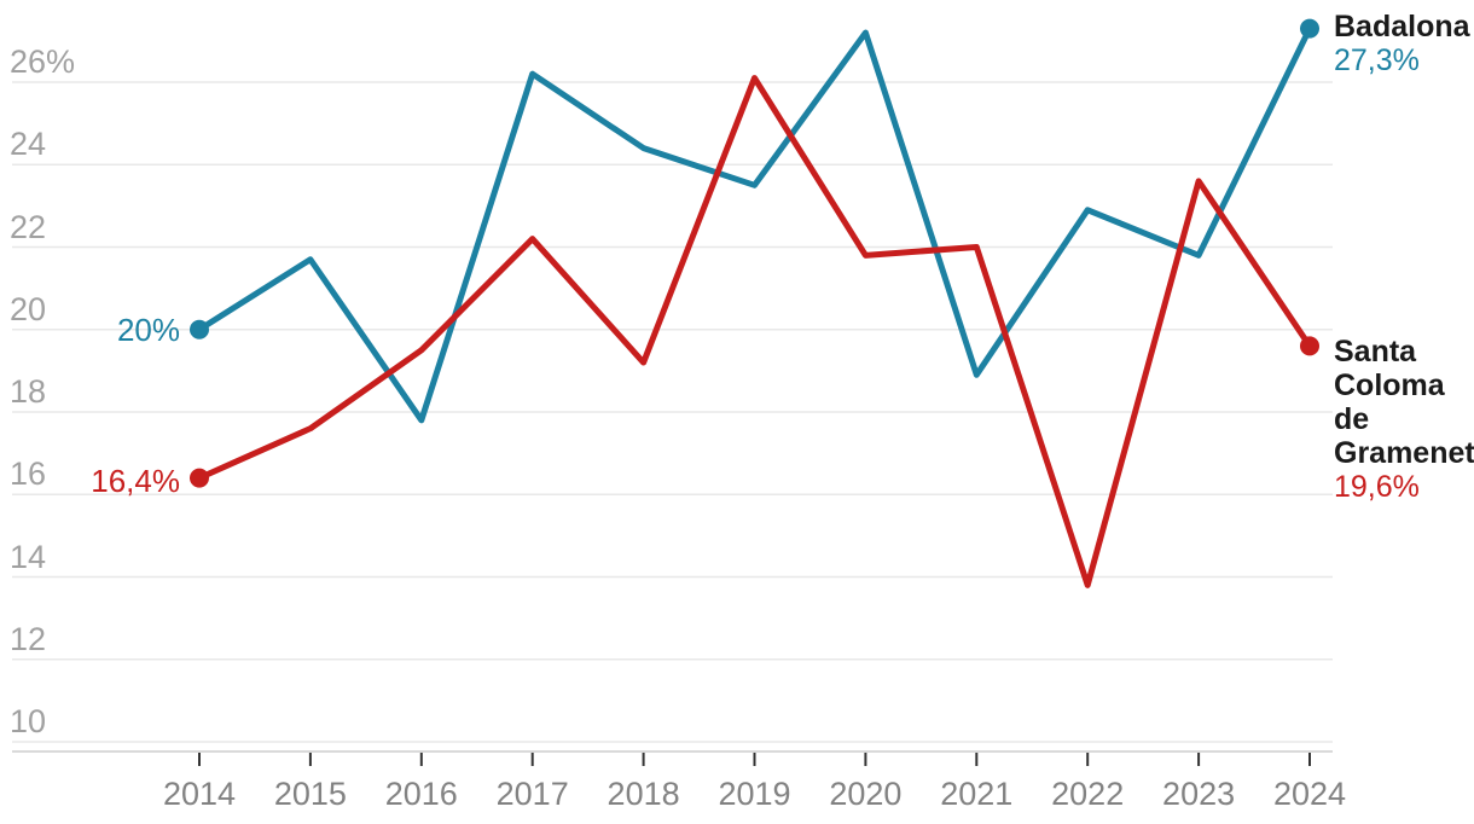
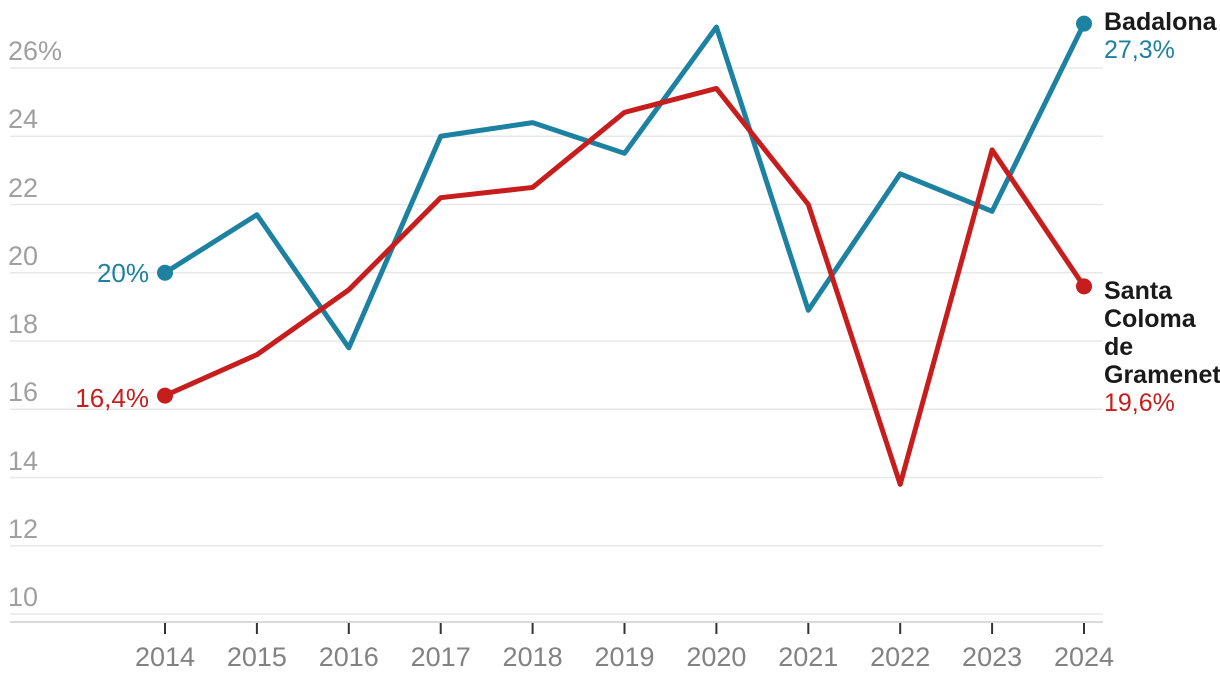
Badalona/2017: 26.2% -> 24.0%
Santa Coloma de Gramenet/2018: 19.2% -> 22.5%
Santa Coloma de Gramenet/2019: 26.1% -> 24.7%
Santa Coloma de Gramenet/2020: 21.8% -> 25.4%
